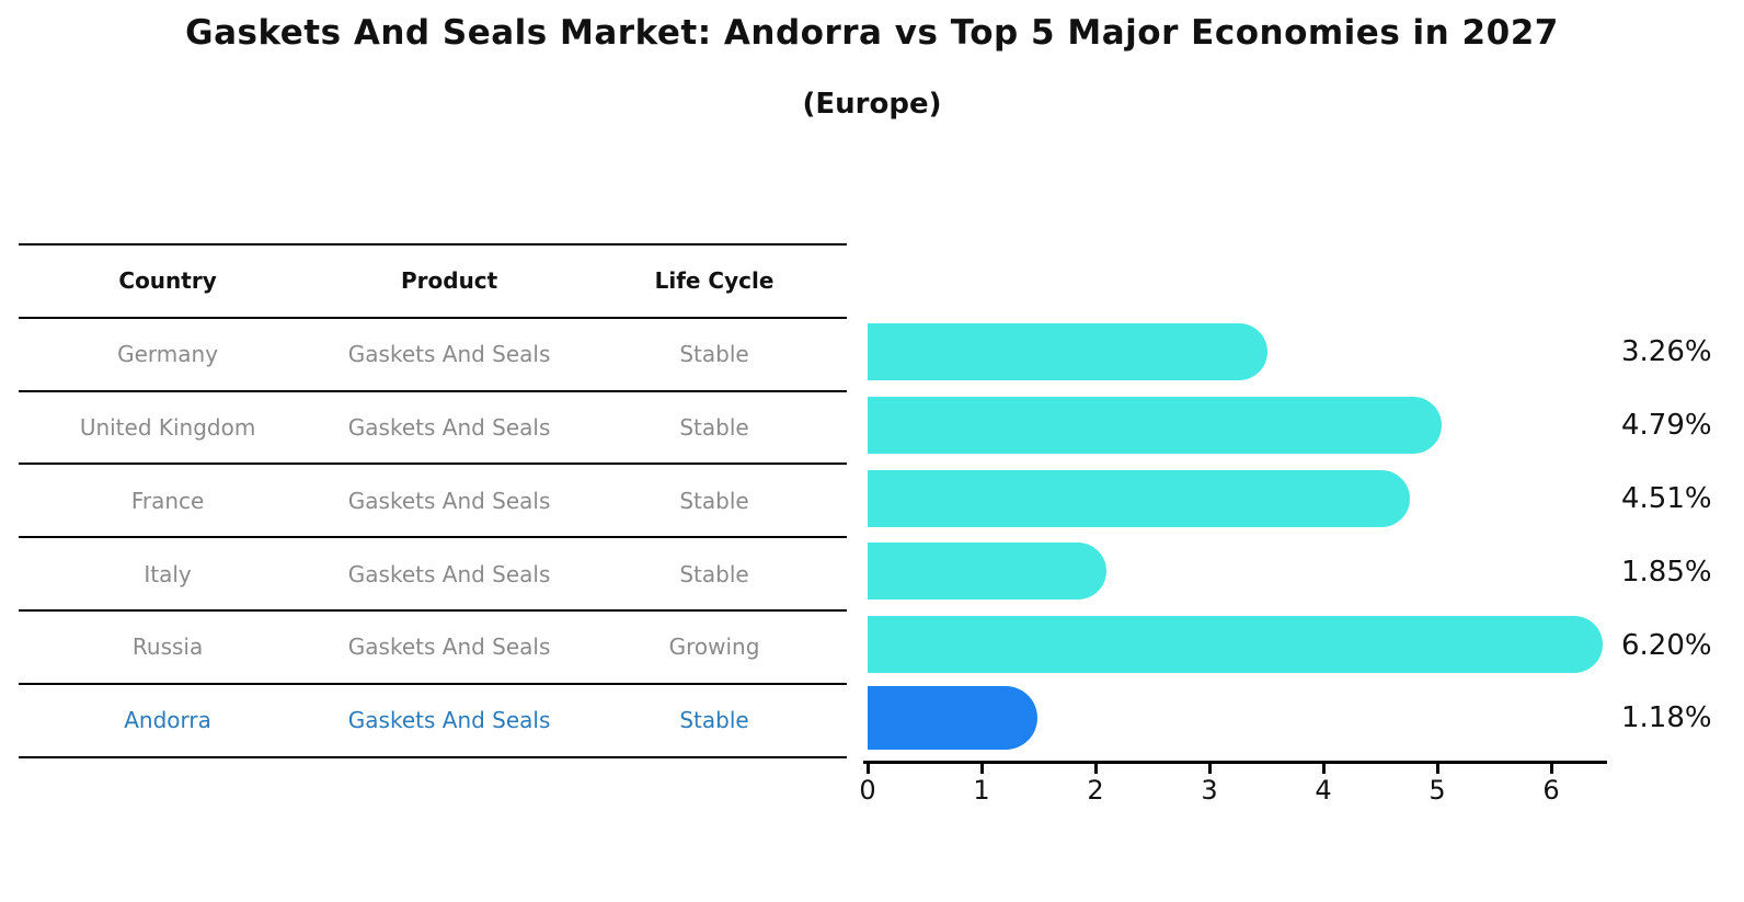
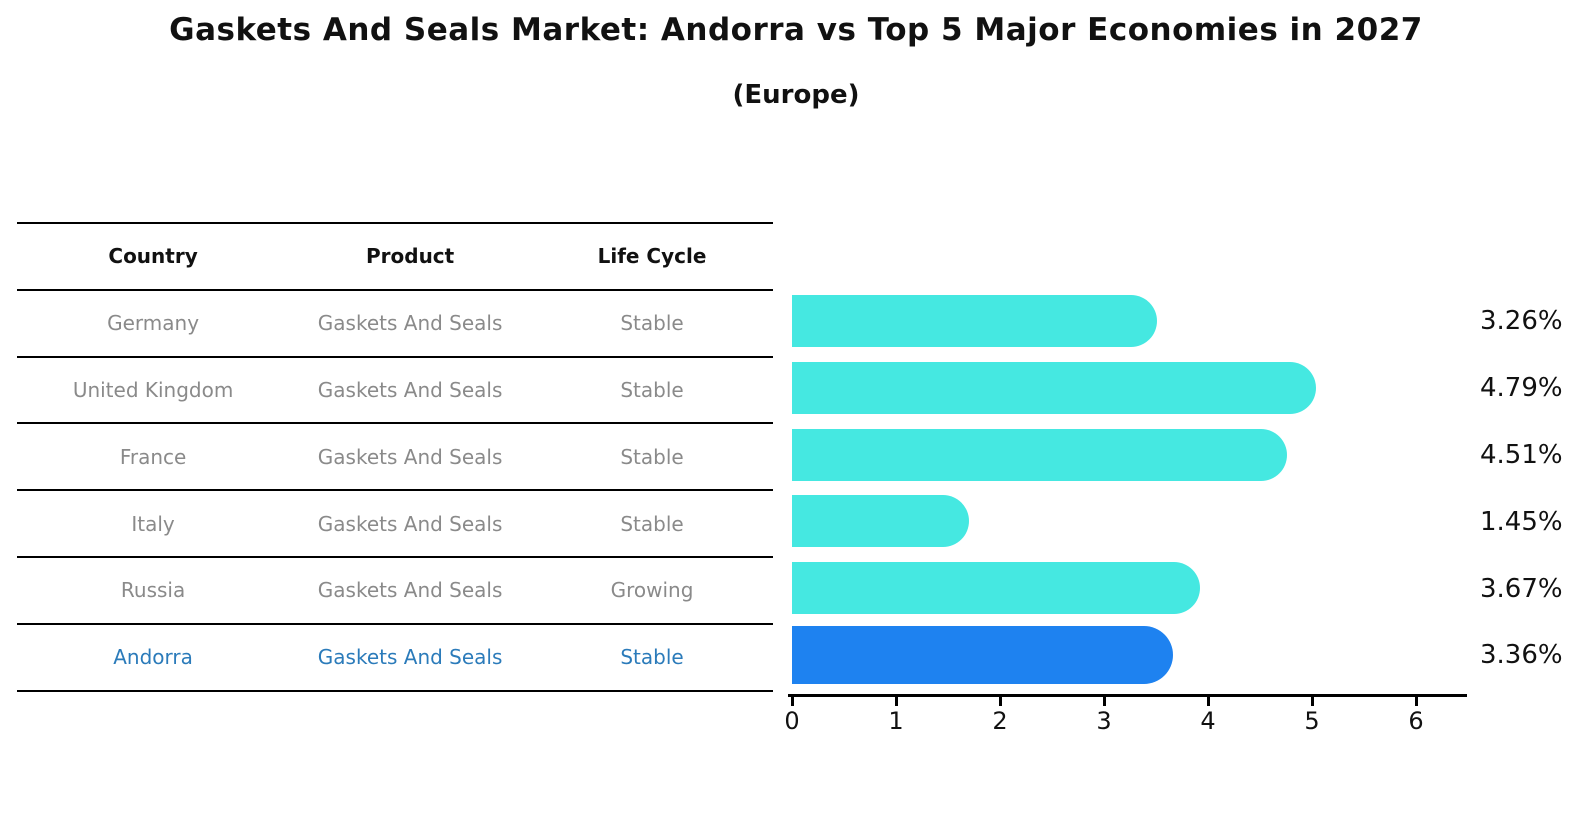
Italy: 1.85% -> 1.45%
Russia: 6.20% -> 3.67%
Andorra: 1.18% -> 3.36%
